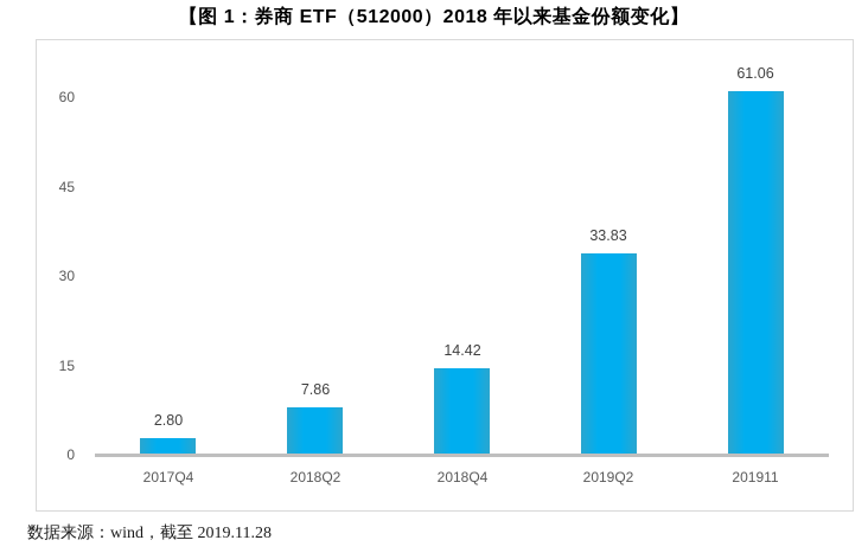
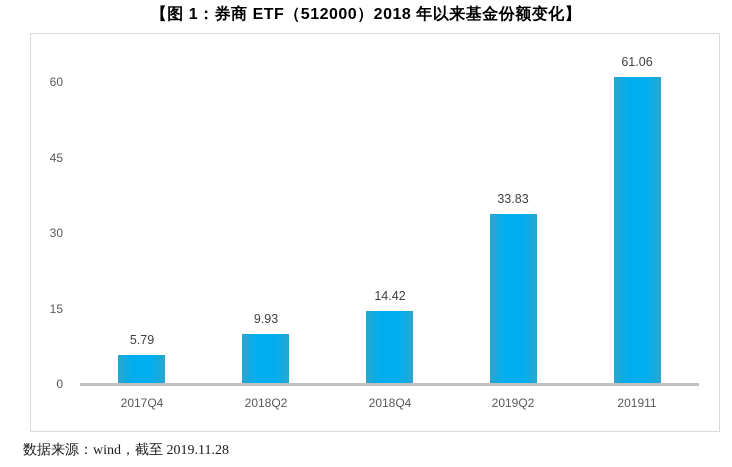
2017Q4: 2.80 -> 5.79
2018Q2: 7.86 -> 9.93
